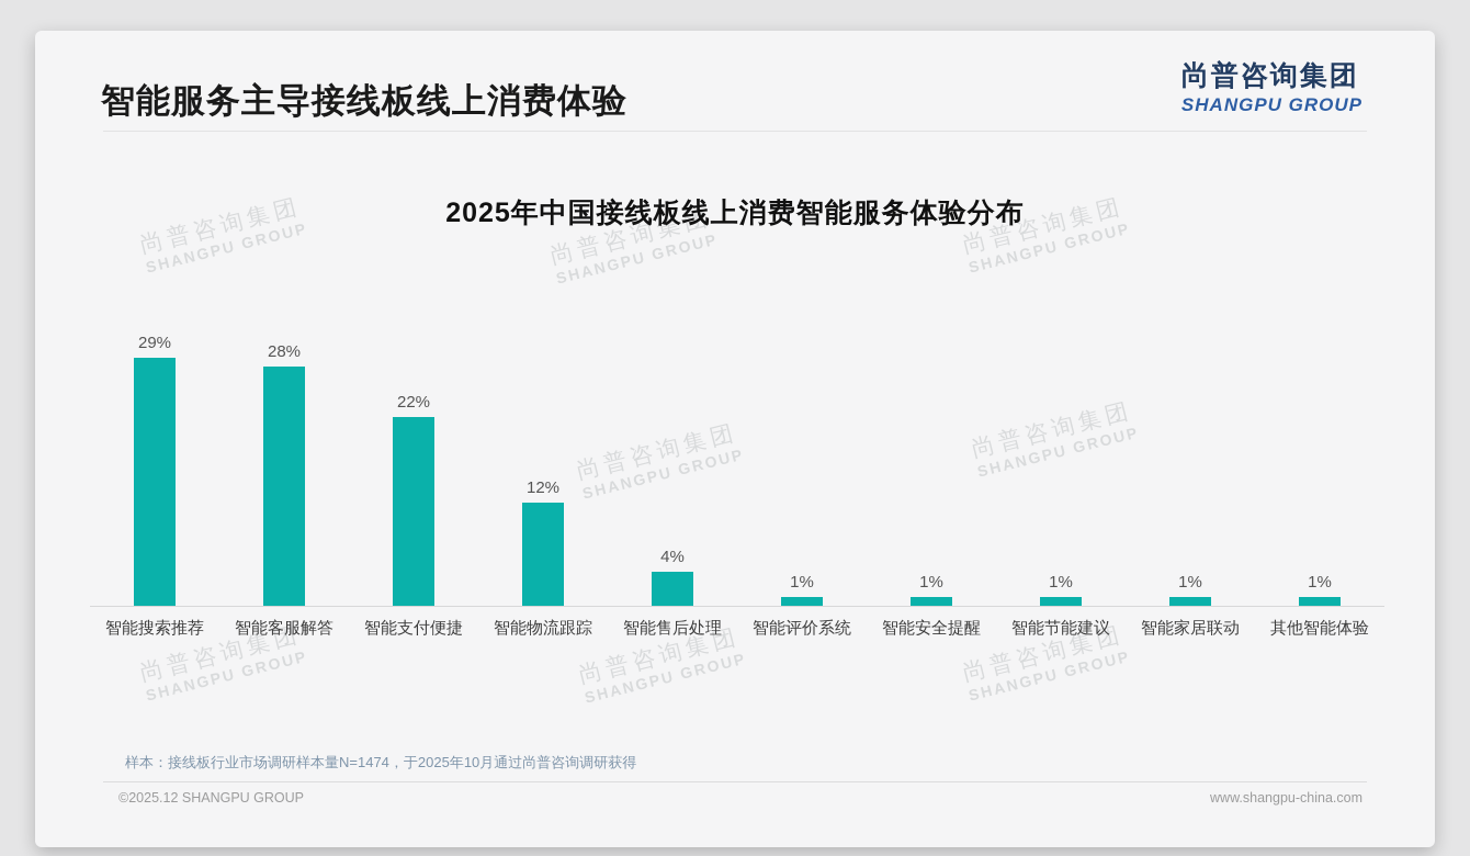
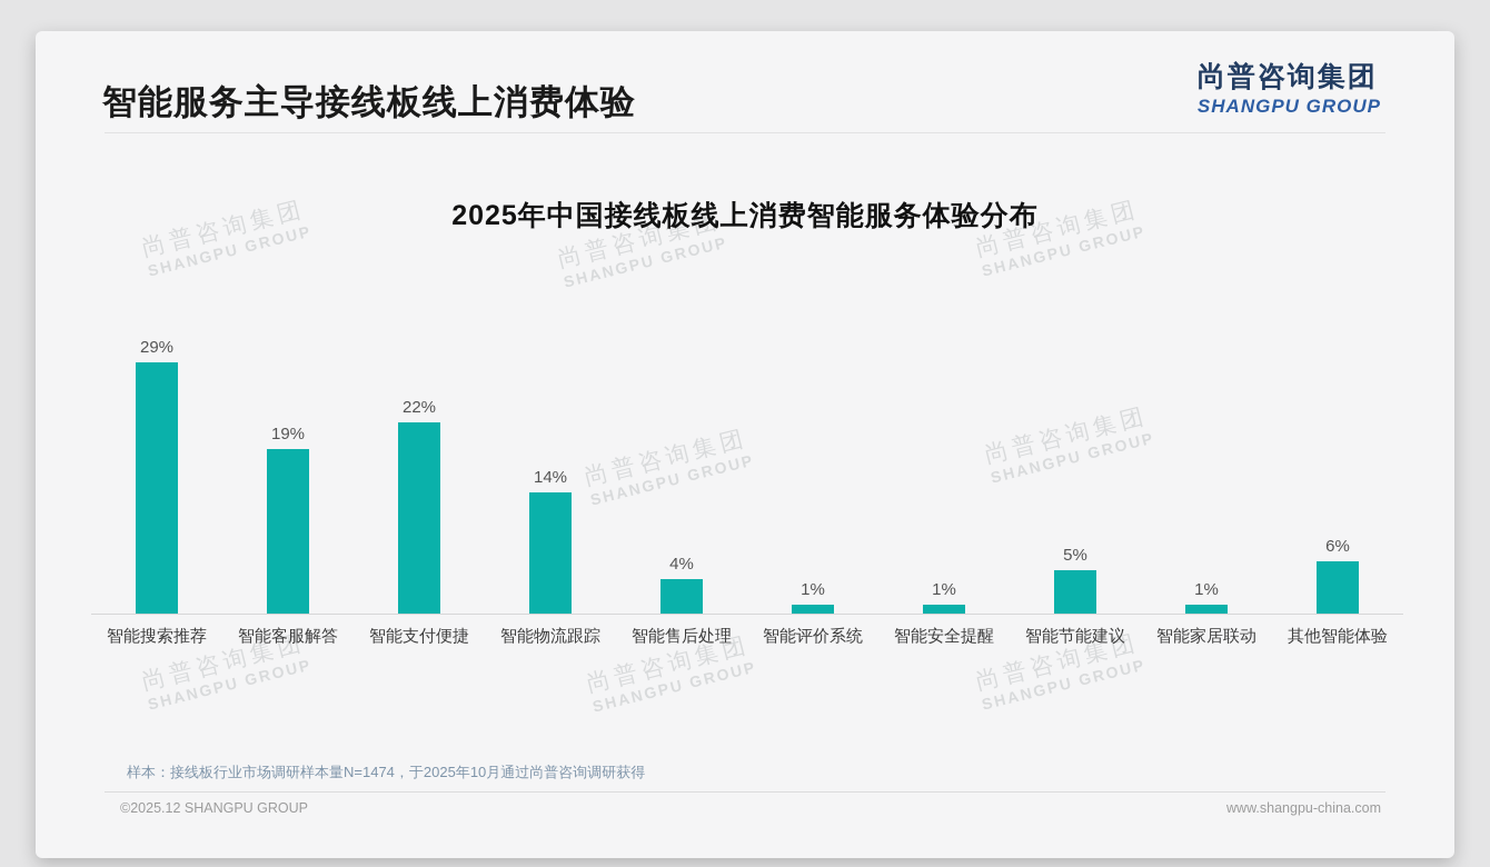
智能客服解答: 28% -> 19%
智能物流跟踪: 12% -> 14%
智能节能建议: 1% -> 5%
其他智能体验: 1% -> 6%
